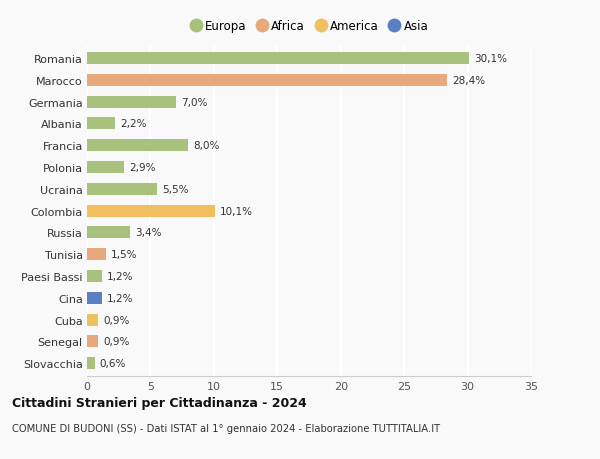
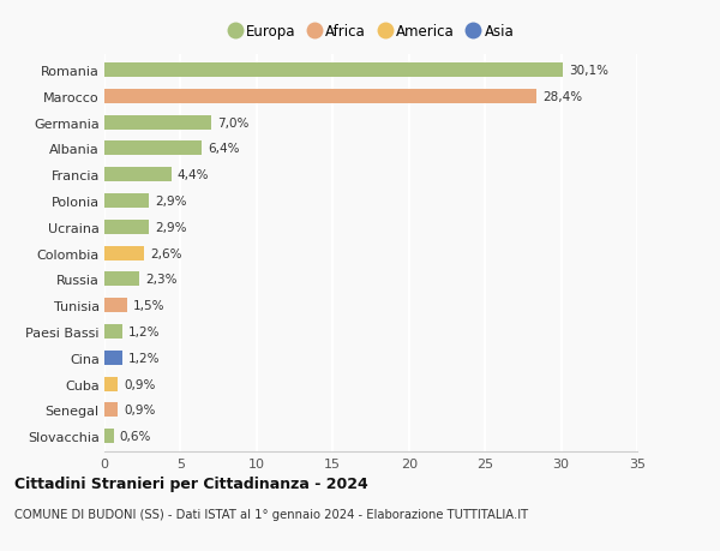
Albania: 2,2% -> 6,4%
Francia: 8,0% -> 4,4%
Ucraina: 5,5% -> 2,9%
Colombia: 10,1% -> 2,6%
Russia: 3,4% -> 2,3%
